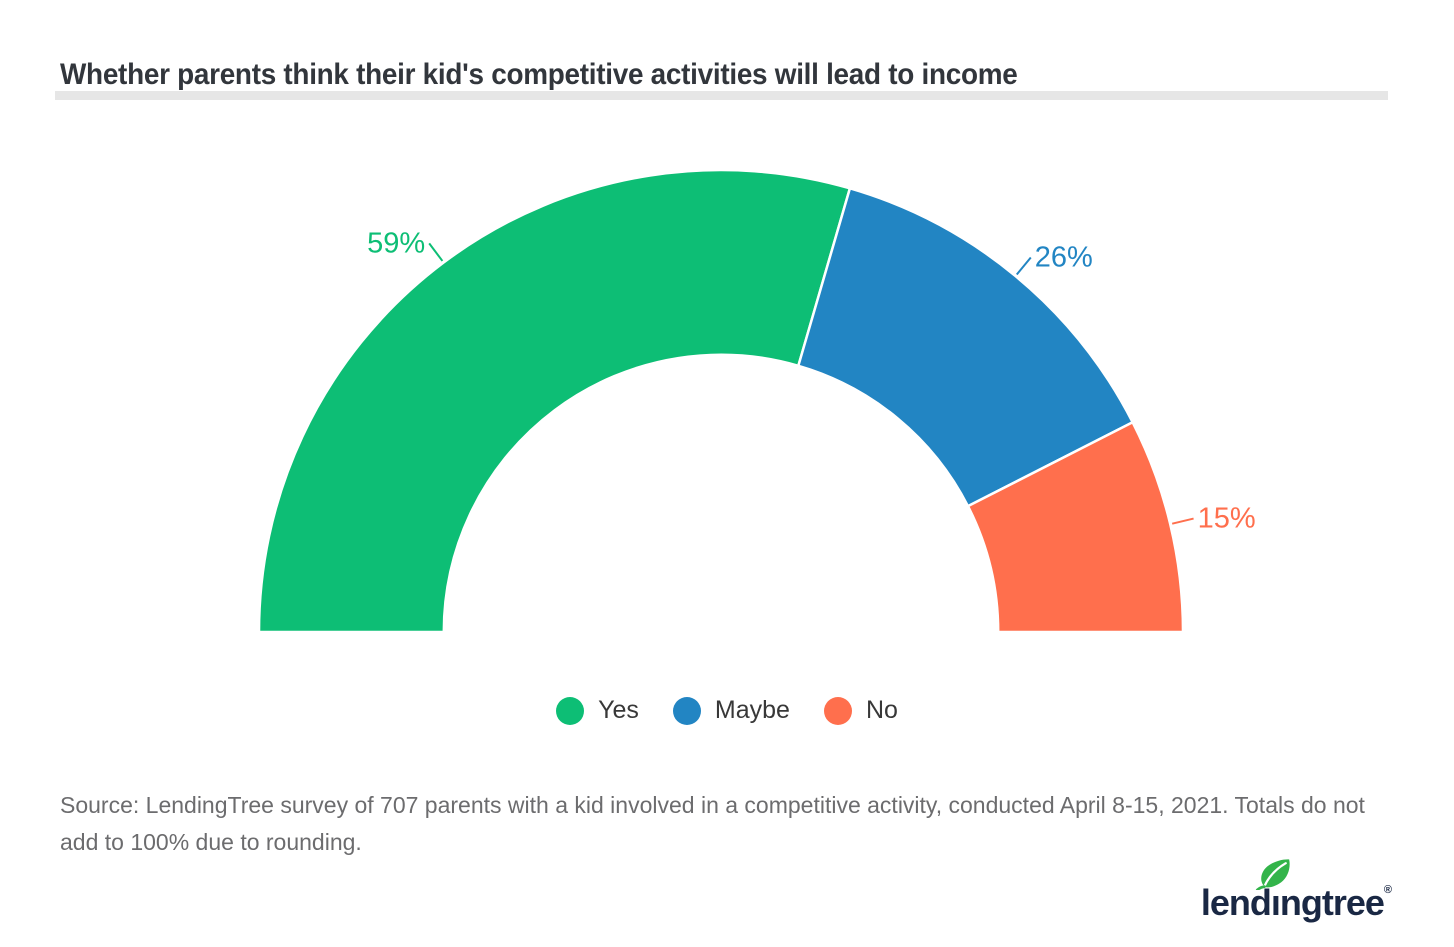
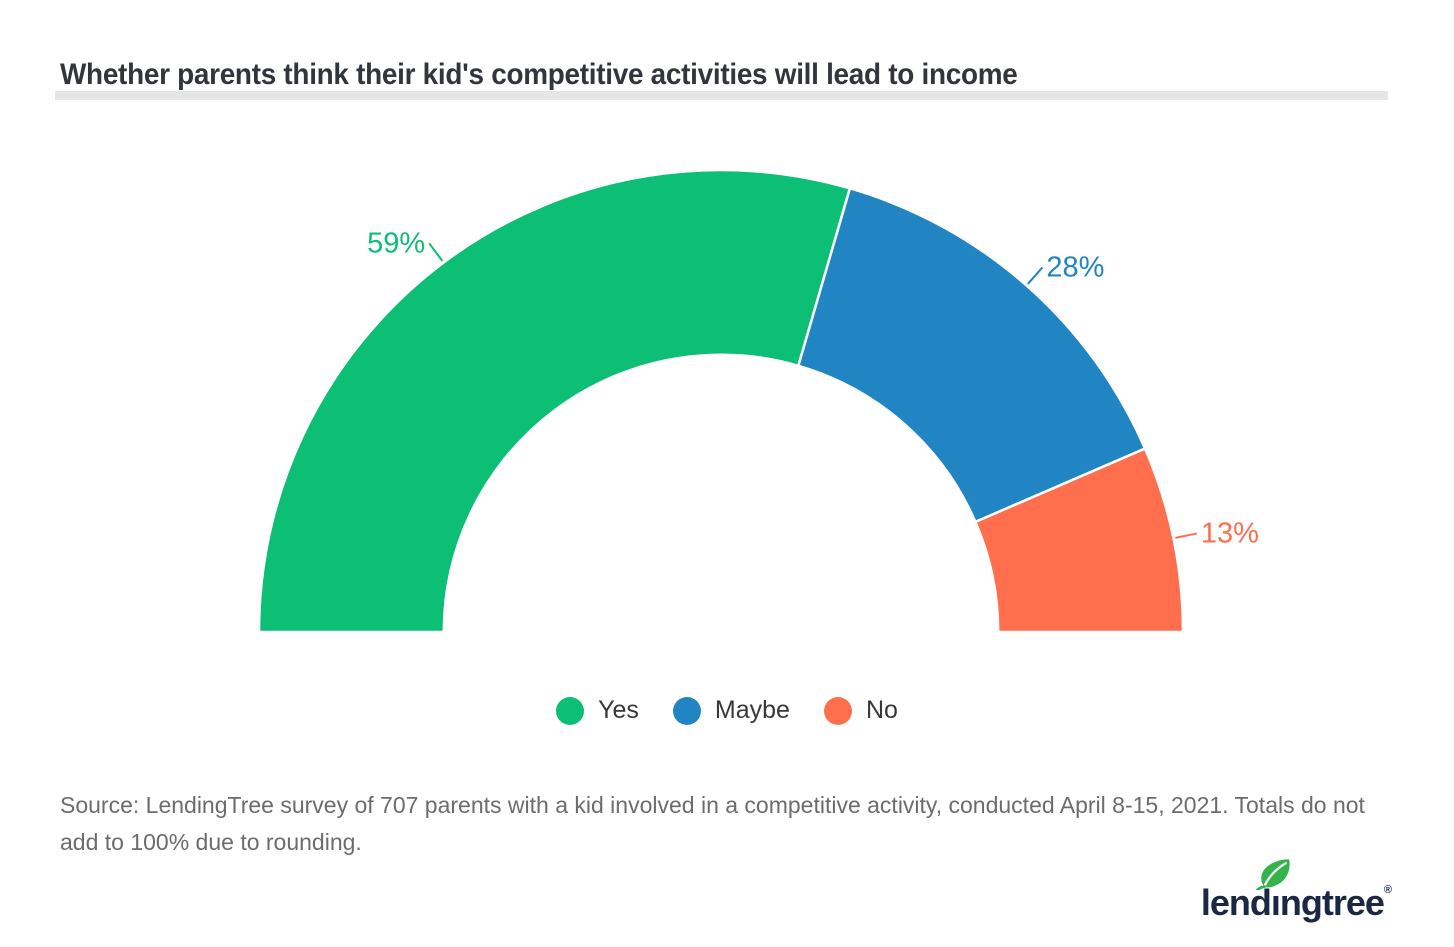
Maybe: 26% -> 28%
No: 15% -> 13%
